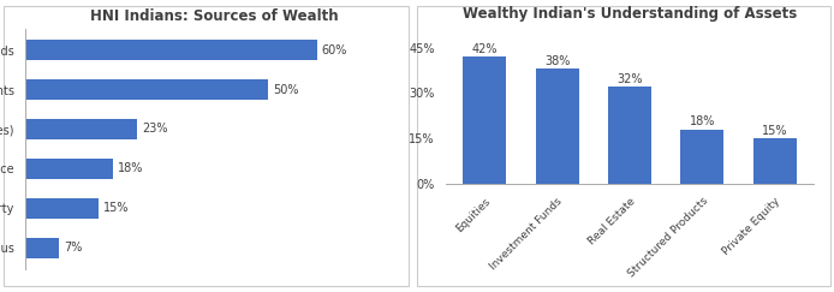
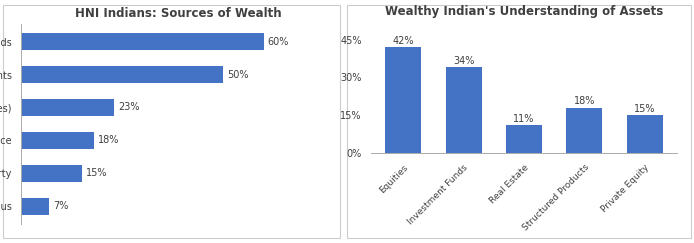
Wealthy Indian's Understanding of Assets/Investment Funds: 38% -> 34%
Wealthy Indian's Understanding of Assets/Real Estate: 32% -> 11%
